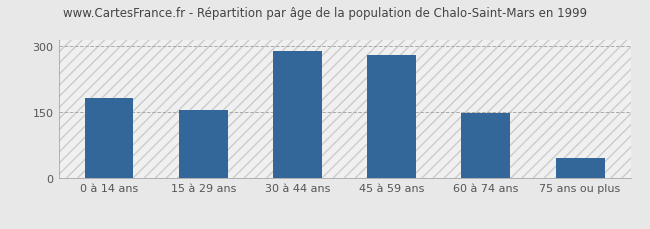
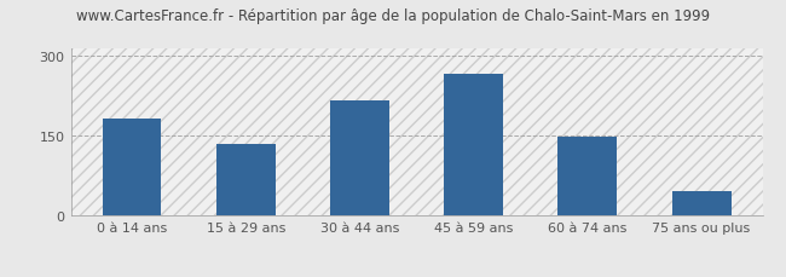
15 à 29 ans: 155 -> 135
30 à 44 ans: 287 -> 215
45 à 59 ans: 278 -> 265
